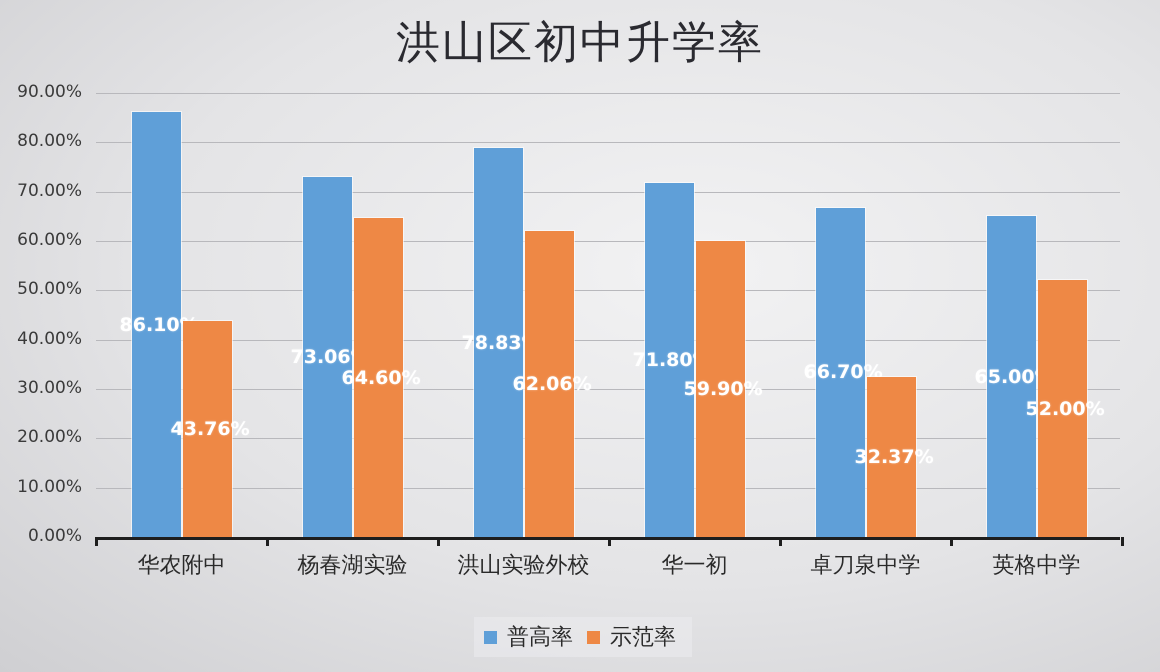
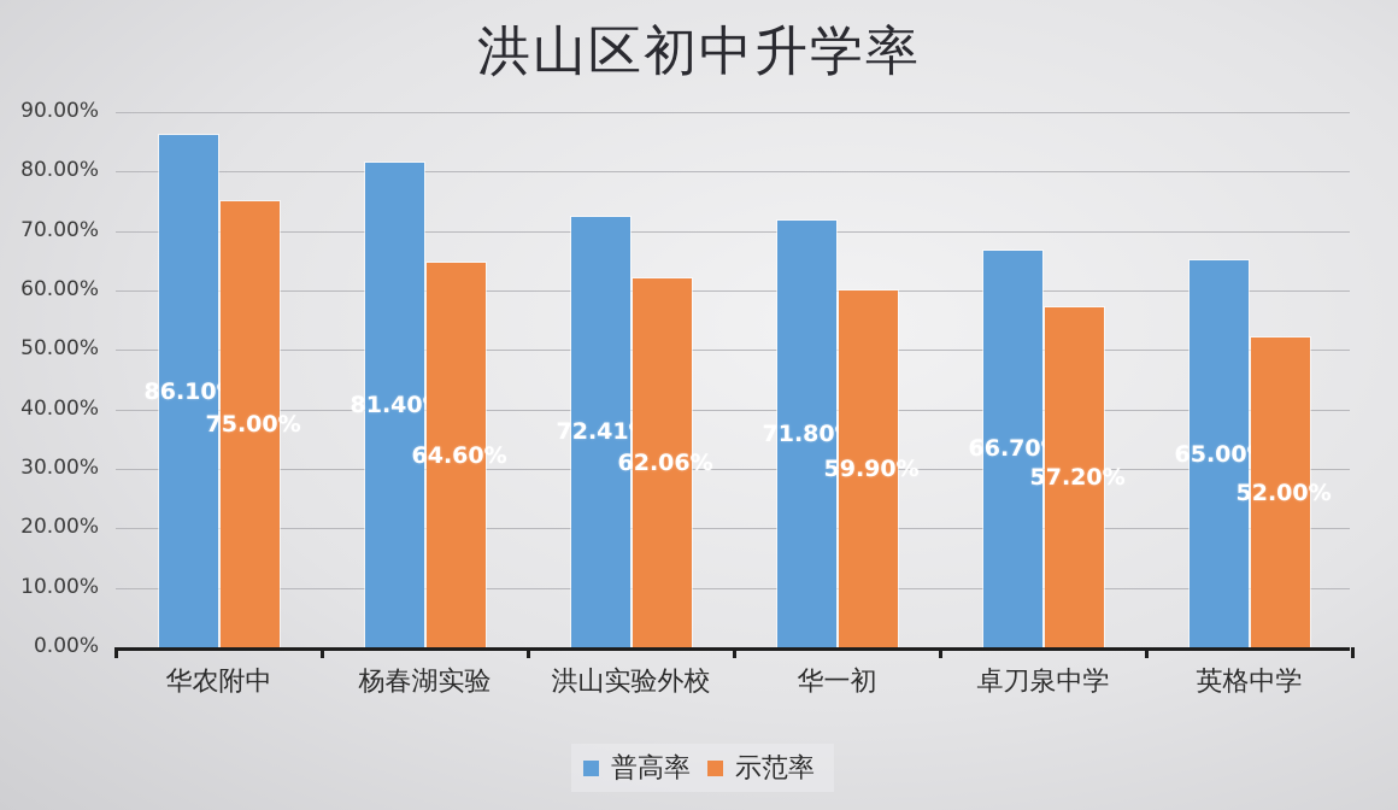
示范率/华农附中: 43.76% -> 75.00%
普高率/杨春湖实验: 73.06% -> 81.40%
普高率/洪山实验外校: 78.83% -> 72.41%
示范率/卓刀泉中学: 32.37% -> 57.20%
